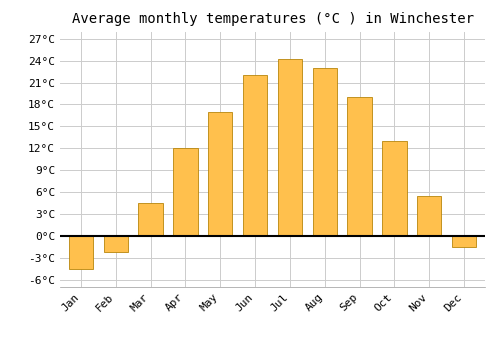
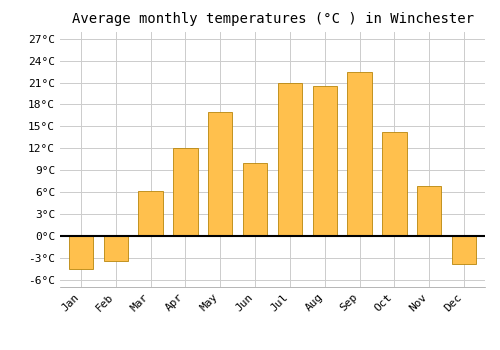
Feb: -2.2°C -> -3.4°C
Mar: 4.5°C -> 6.2°C
Jun: 22.0°C -> 10.0°C
Jul: 24.2°C -> 21.0°C
Aug: 23.0°C -> 20.6°C
Sep: 19.0°C -> 22.4°C
Oct: 13.0°C -> 14.2°C
Nov: 5.5°C -> 6.8°C
Dec: -1.5°C -> -3.8°C
